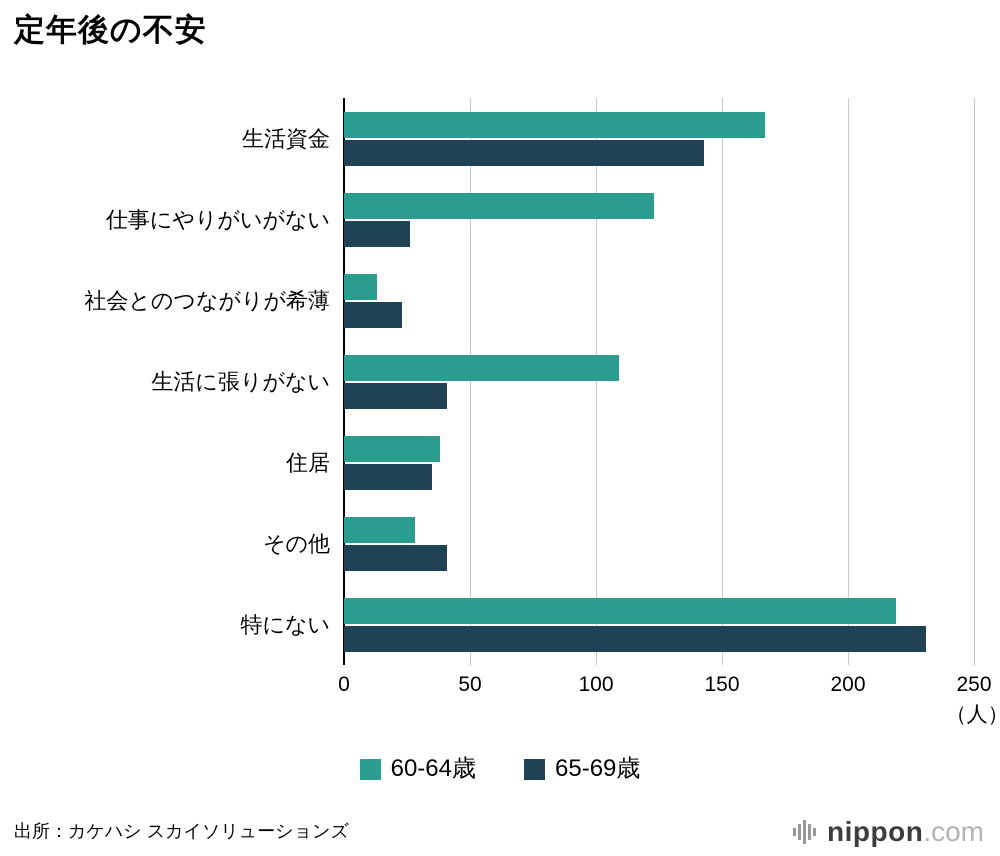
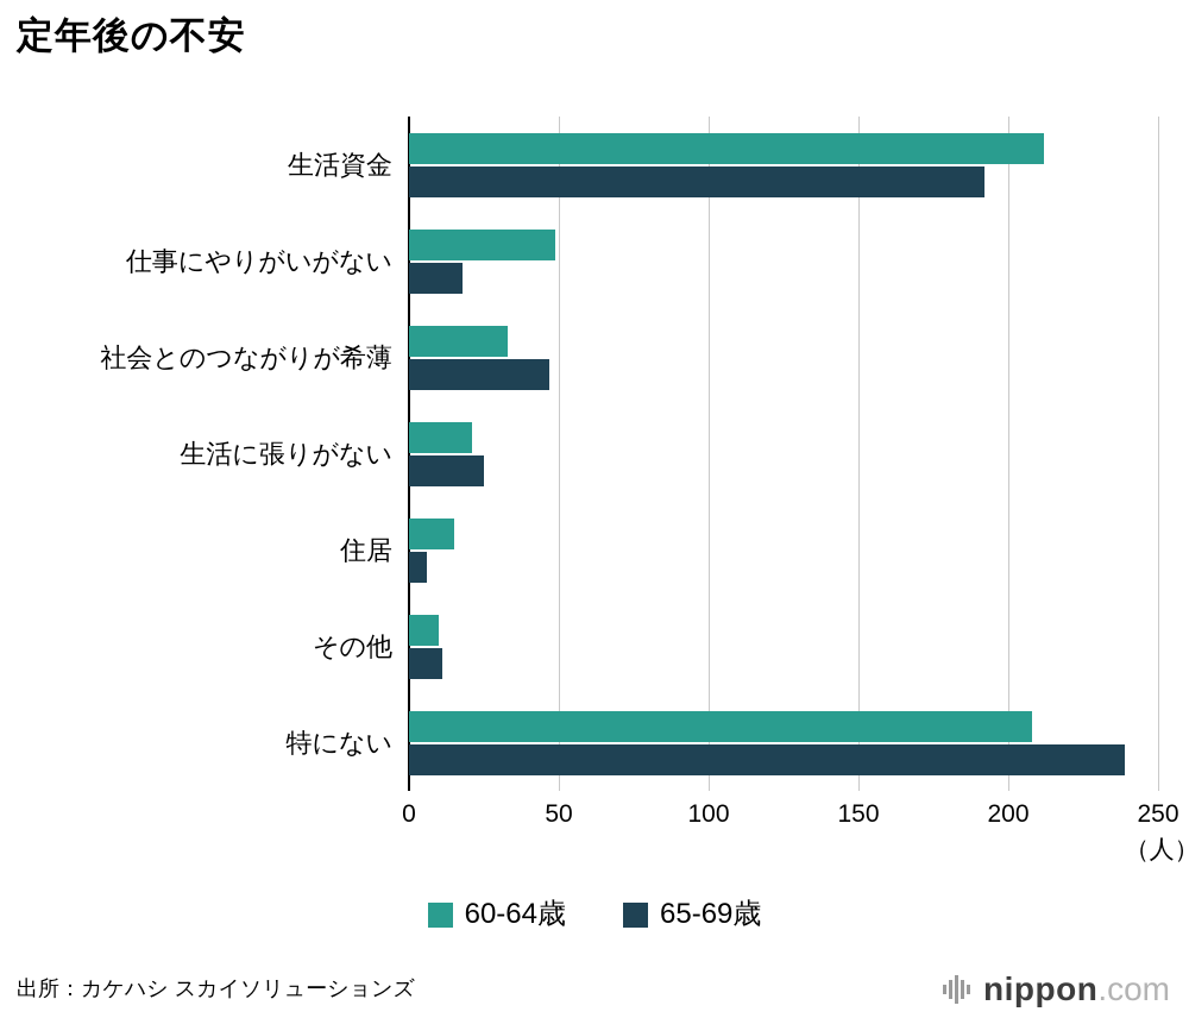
60-64歳/生活資金: 167 -> 212
65-69歳/生活資金: 143 -> 192
60-64歳/仕事にやりがいがない: 123 -> 49
65-69歳/仕事にやりがいがない: 26 -> 18
60-64歳/社会とのつながりが希薄: 13 -> 33
65-69歳/社会とのつながりが希薄: 23 -> 47
60-64歳/生活に張りがない: 109 -> 21
65-69歳/生活に張りがない: 41 -> 25
60-64歳/住居: 38 -> 15
65-69歳/住居: 35 -> 6
60-64歳/その他: 28 -> 10
65-69歳/その他: 41 -> 11
60-64歳/特にない: 219 -> 208
65-69歳/特にない: 231 -> 239
